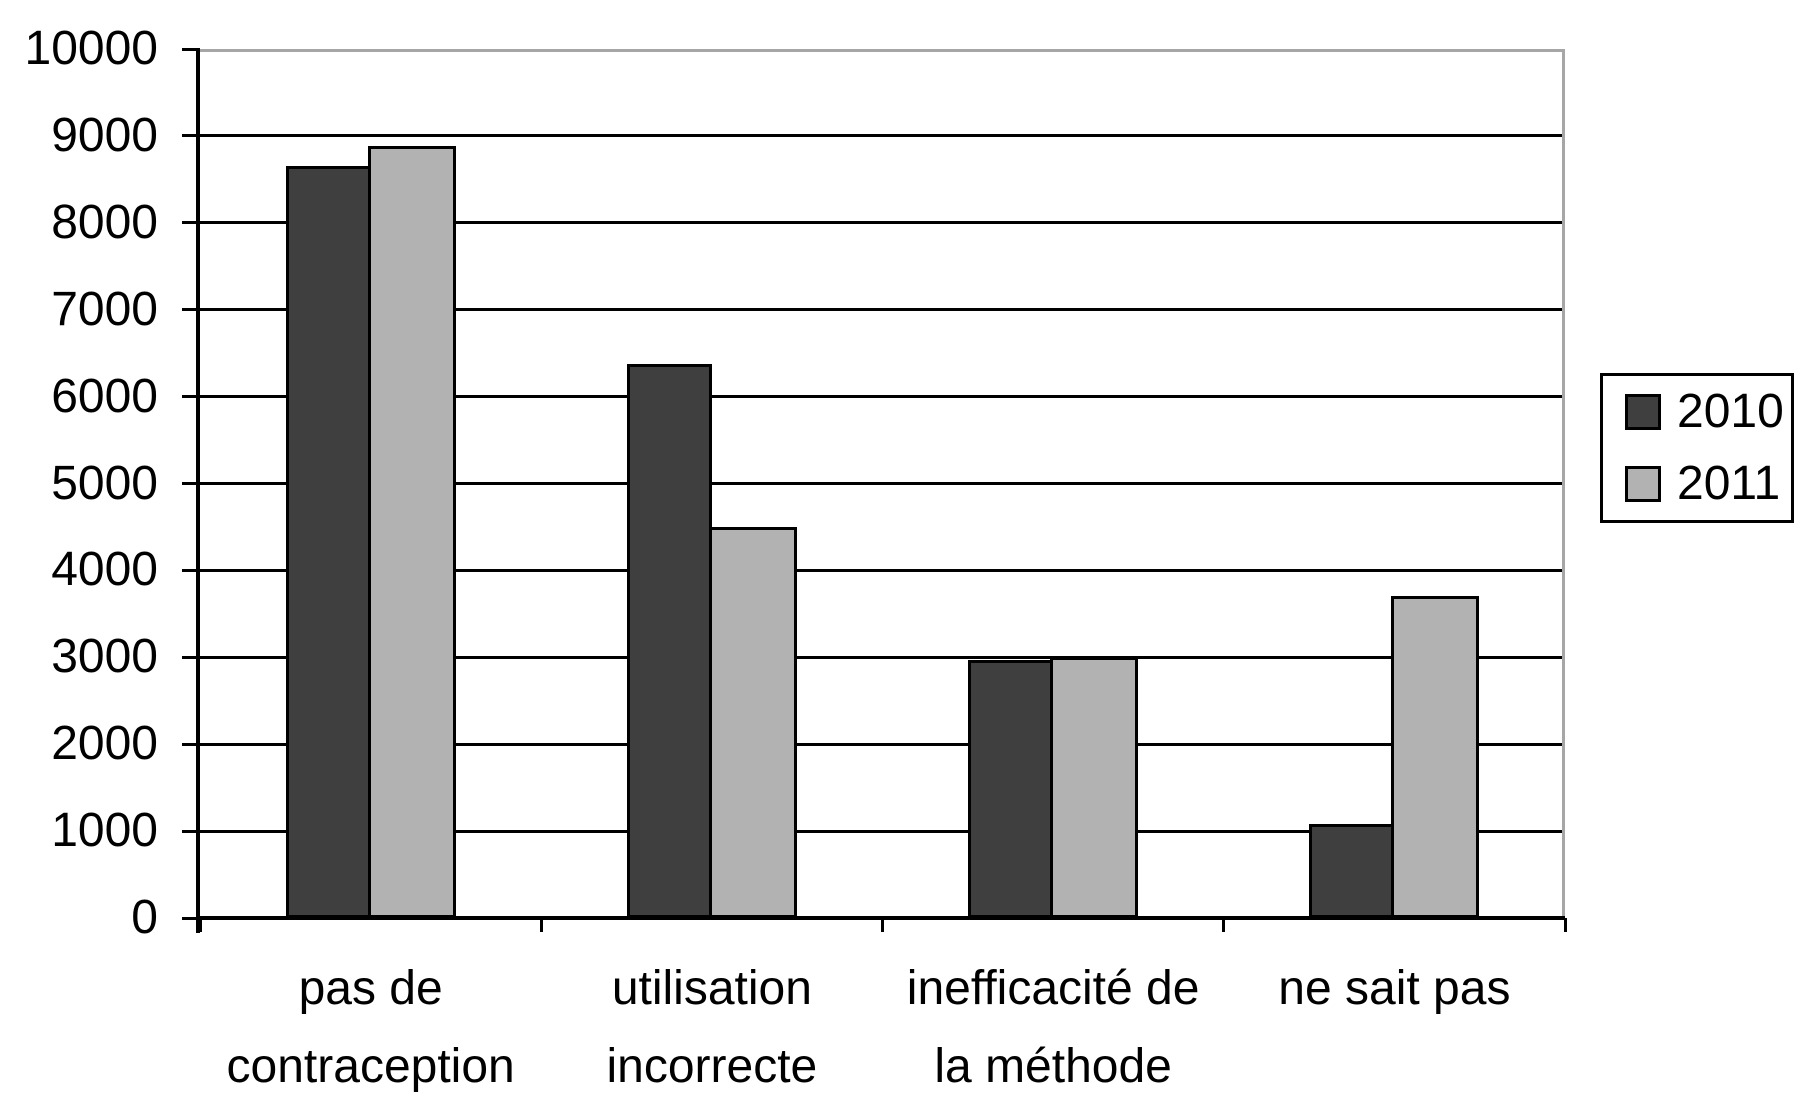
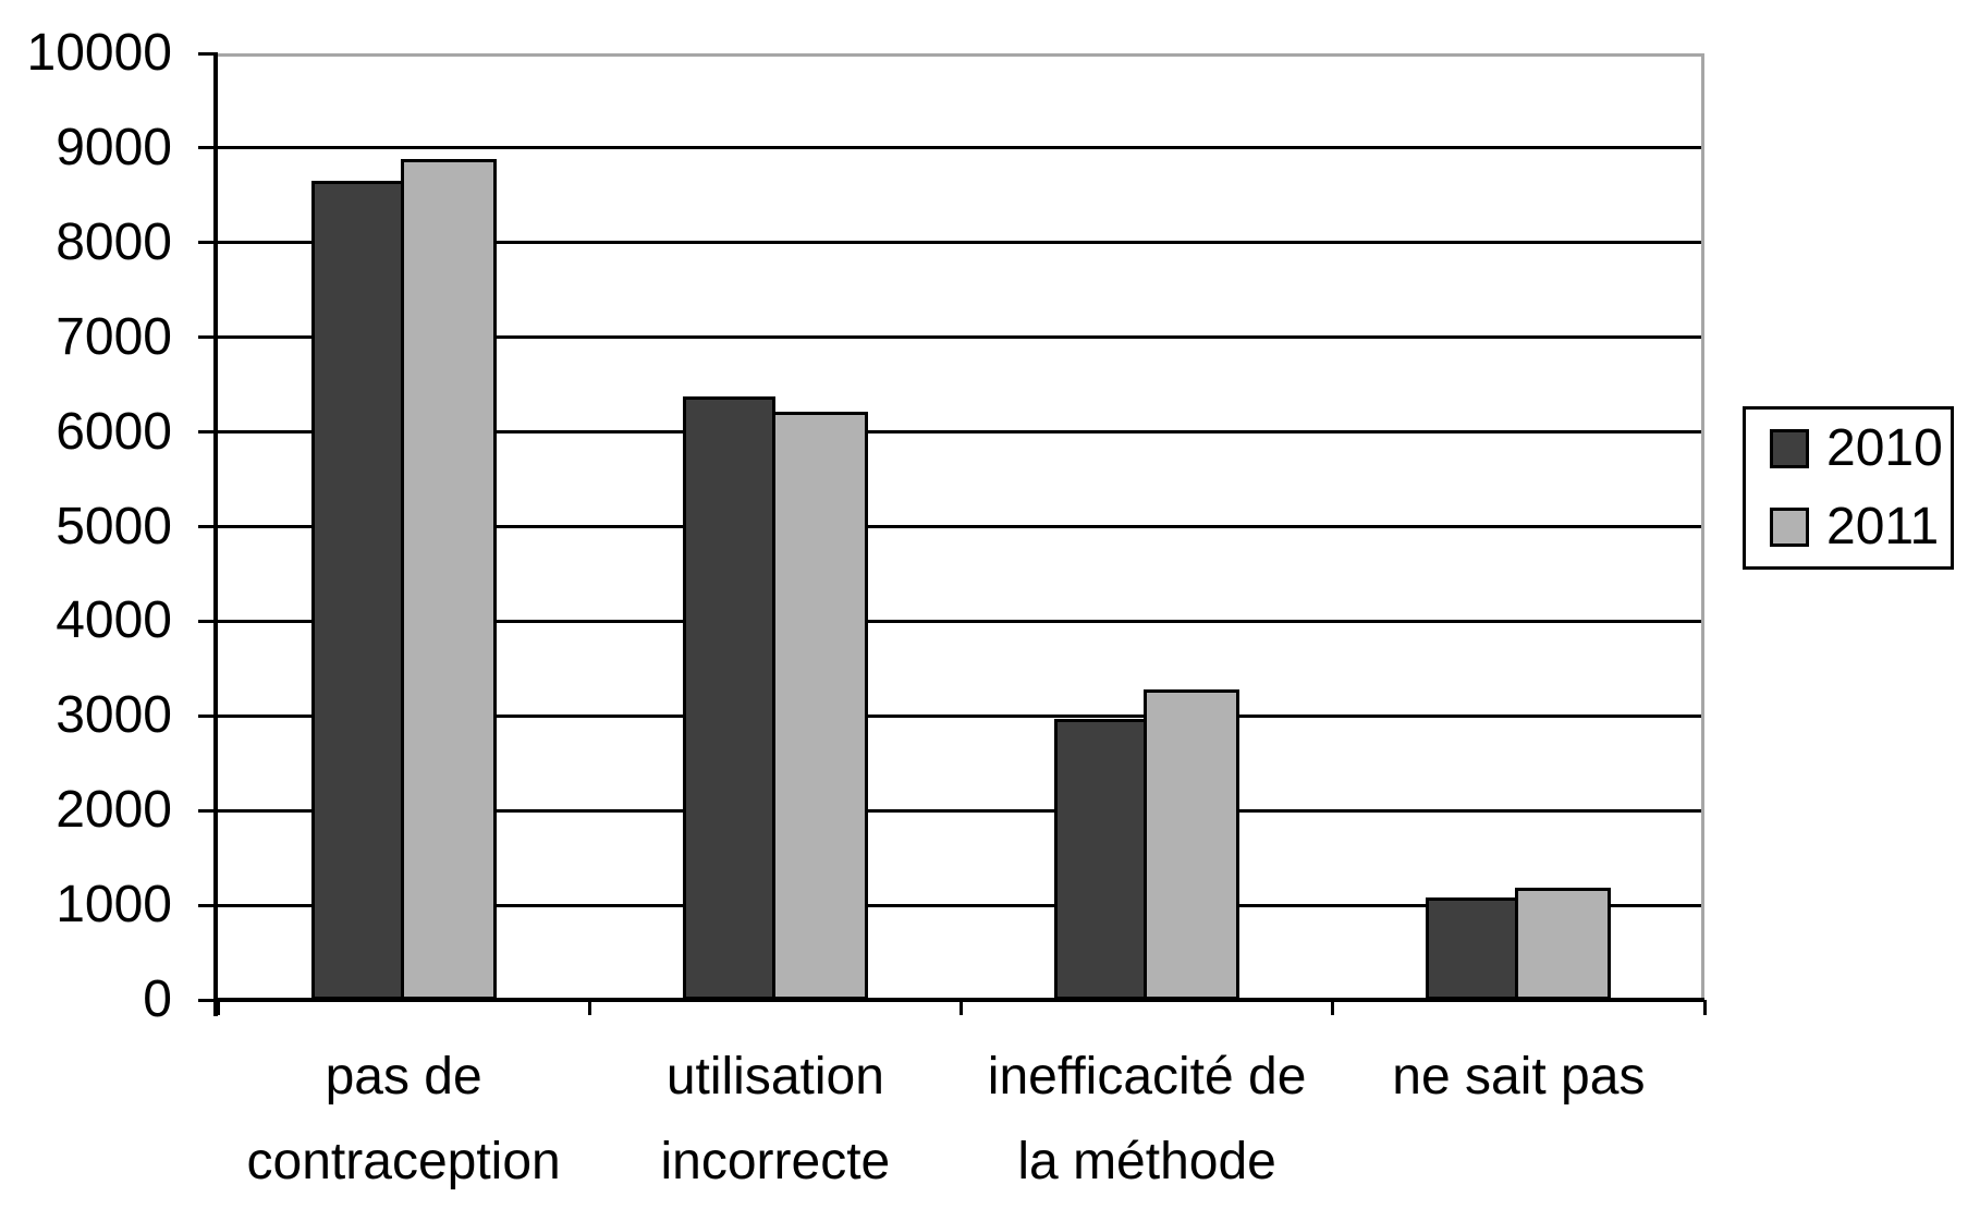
2011/utilisation incorrecte: 4500 -> 6200
2011/inefficacité de la méthode: 3000 -> 3300
2011/ne sait pas: 3700 -> 1200
